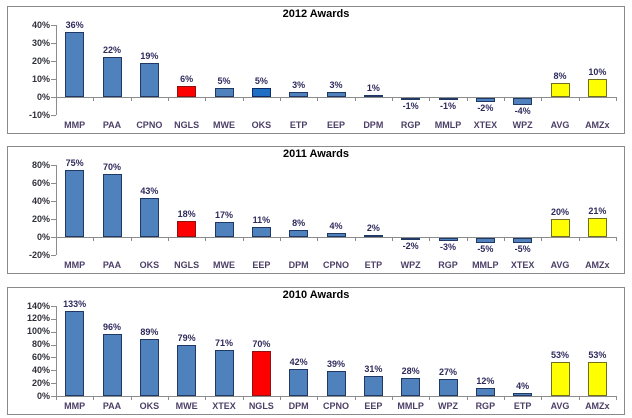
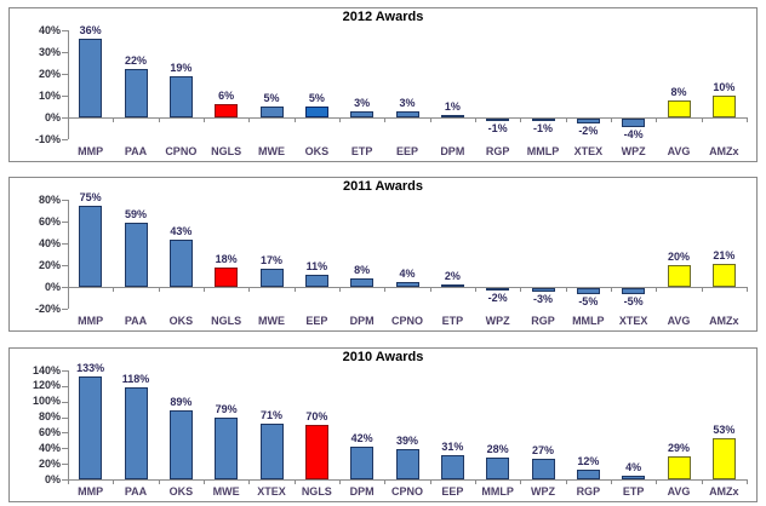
2011 Awards/PAA: 70% -> 59%
2010 Awards/PAA: 96% -> 118%
2010 Awards/AVG: 53% -> 29%
